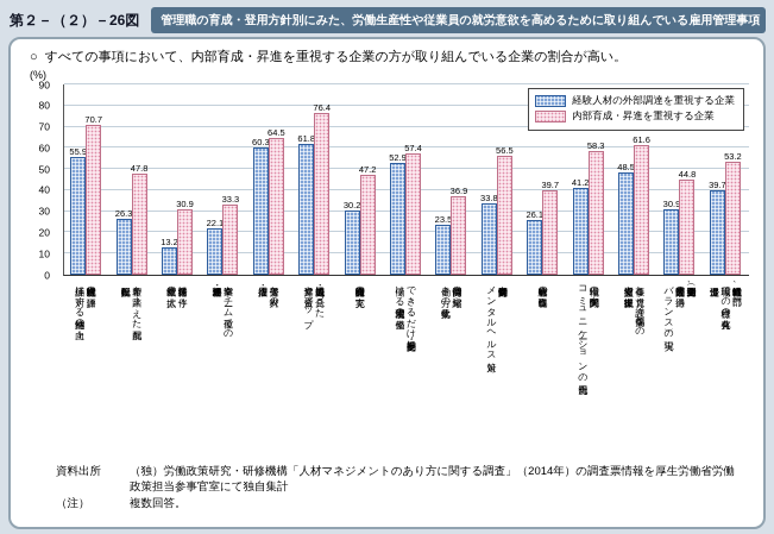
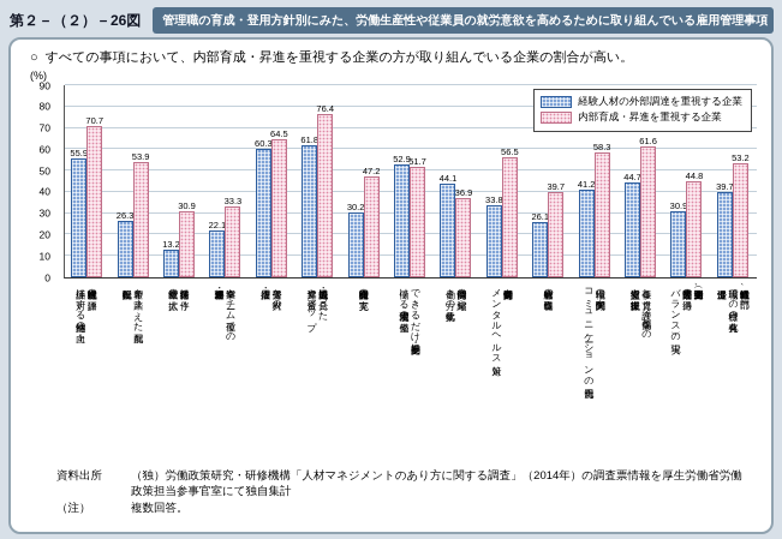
内部育成・昇進を重視する企業/希望を踏まえた配属、 配置転換: 47.8 -> 53.9
内部育成・昇進を重視する企業/できるだけ長期・安定的に 働ける雇用環境の整備: 57.4 -> 51.7
経験人材の外部調達を重視する企業/労働時間の短縮や 働き方の柔軟化: 23.5 -> 44.1
経験人材の外部調達を重視する企業/仕事と育児、介護、傷病等との 両立支援や復職支援: 48.5 -> 44.7
